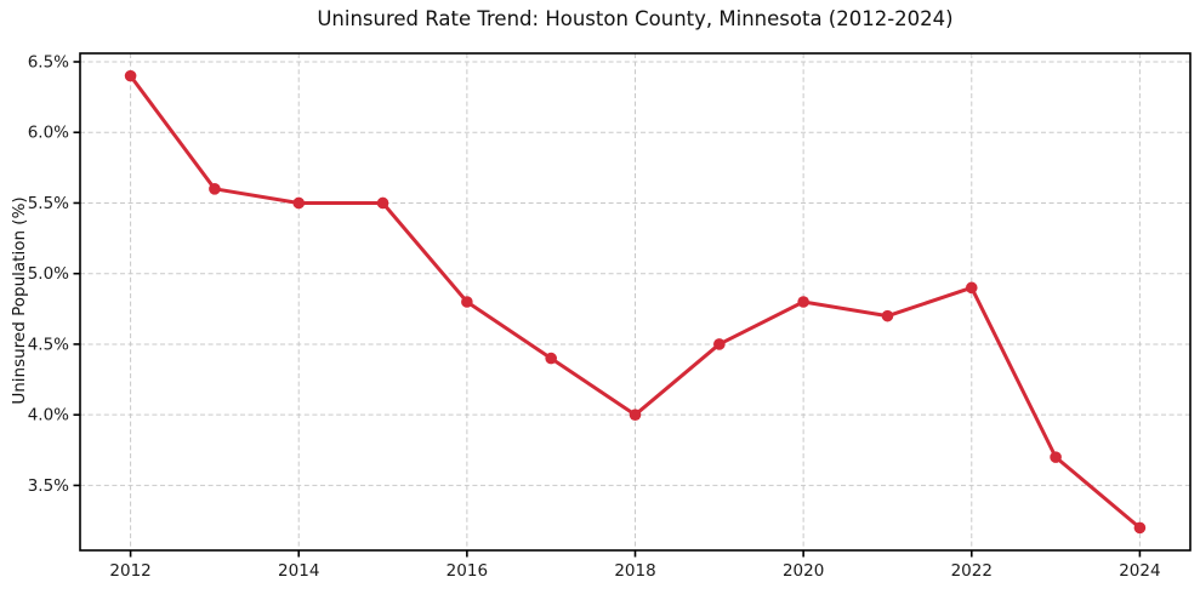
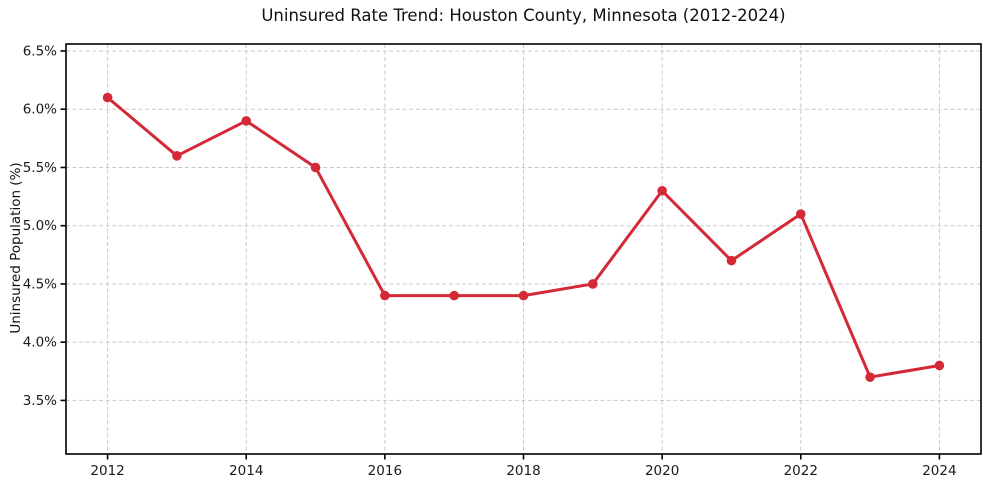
2012: 6.4% -> 6.1%
2014: 5.5% -> 5.9%
2016: 4.8% -> 4.4%
2018: 4.0% -> 4.4%
2020: 4.8% -> 5.3%
2022: 4.9% -> 5.1%
2024: 3.2% -> 3.8%
